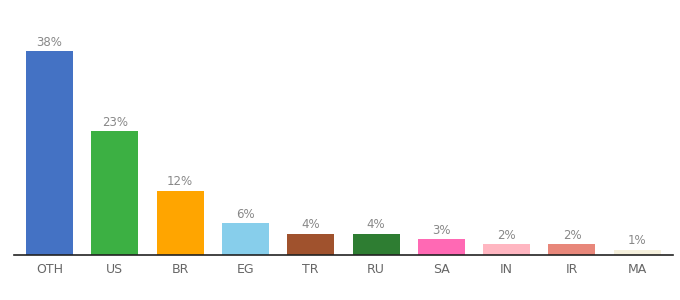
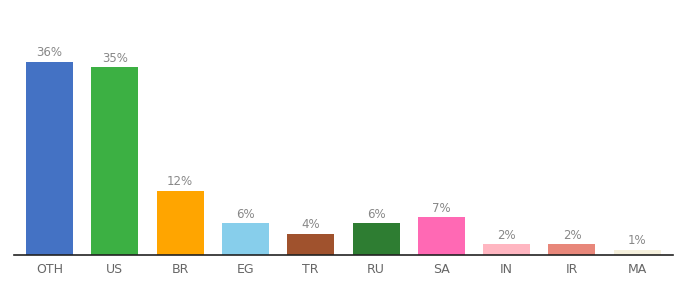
OTH: 38% -> 36%
US: 23% -> 35%
RU: 4% -> 6%
SA: 3% -> 7%
